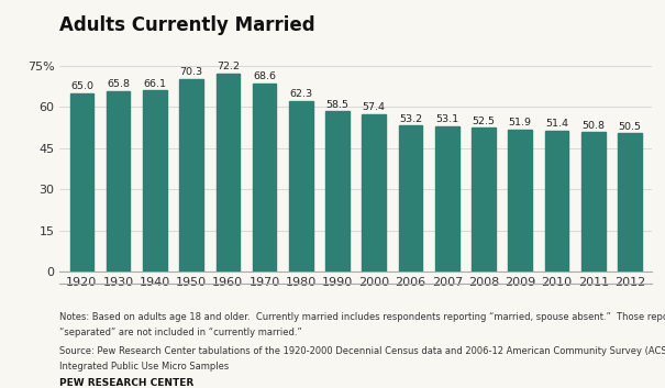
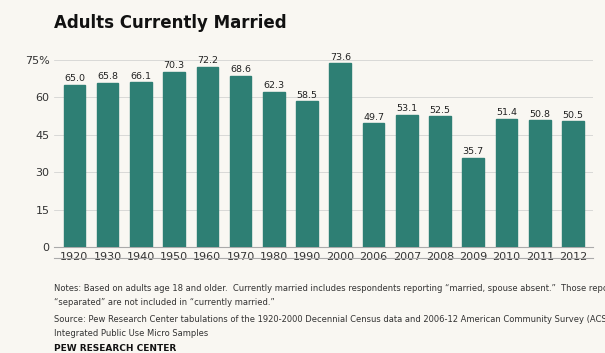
2000: 57.4 -> 73.6
2006: 53.2 -> 49.7
2009: 51.9 -> 35.7
